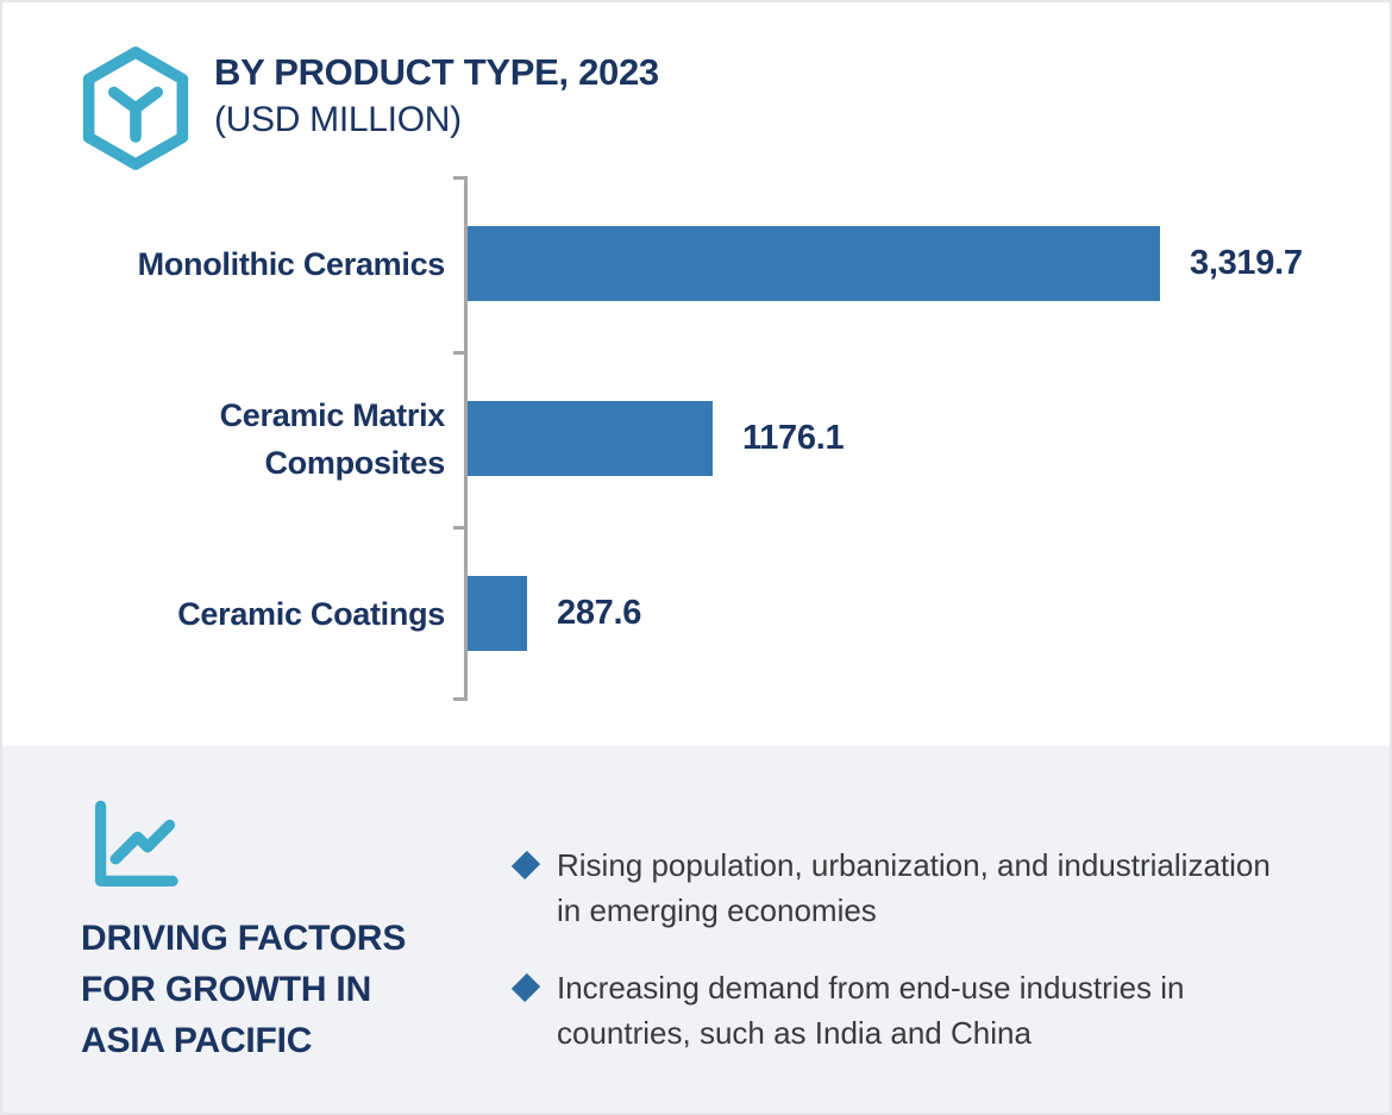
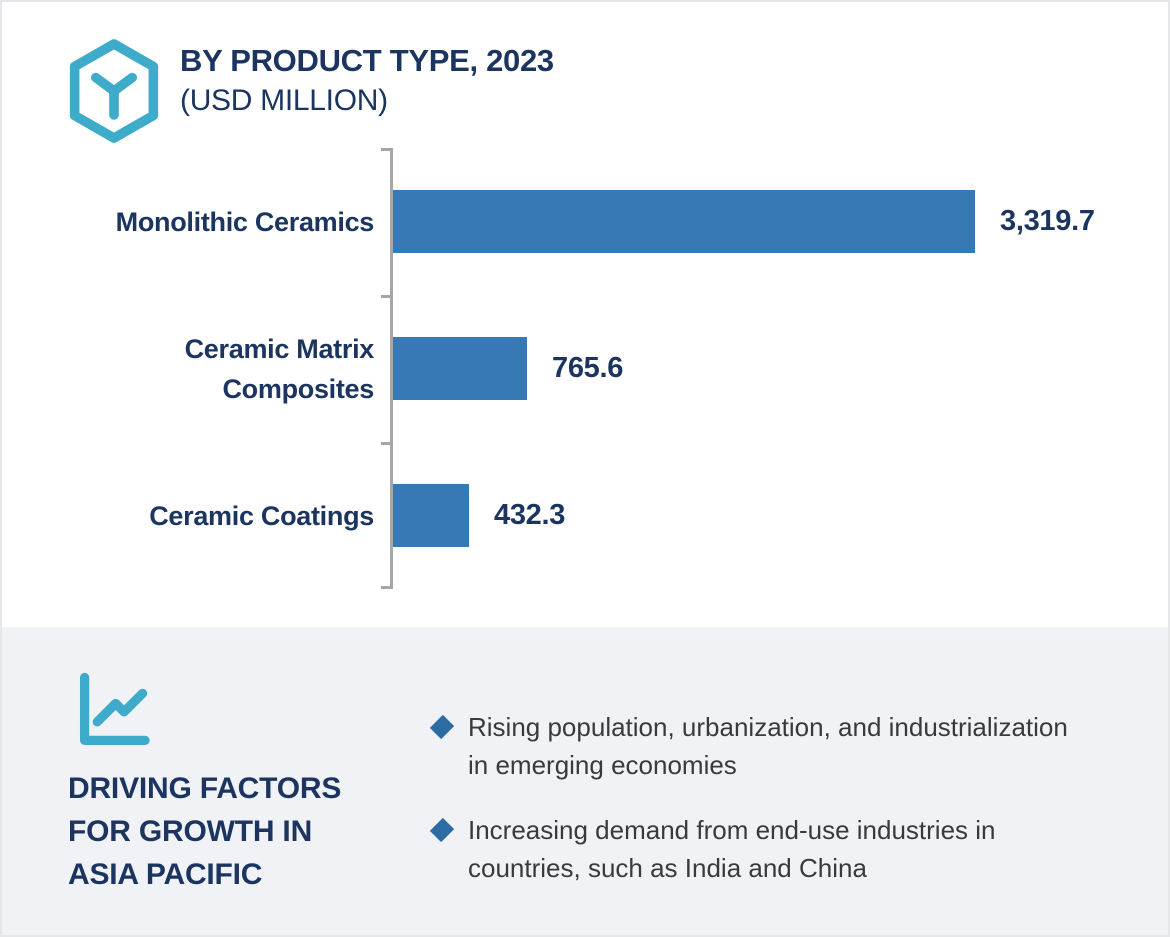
Ceramic Matrix Composites: 1176.1 -> 765.6
Ceramic Coatings: 287.6 -> 432.3
